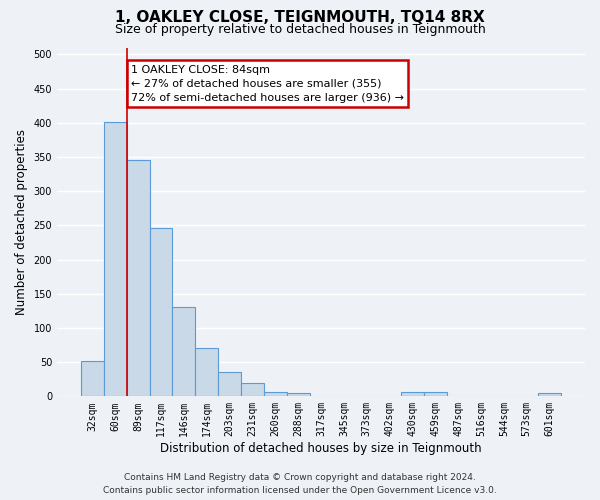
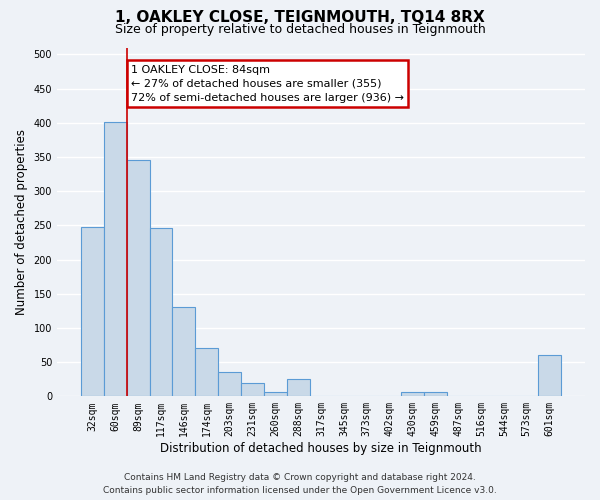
32sqm: 51 -> 248
288sqm: 5 -> 26
601sqm: 5 -> 60
